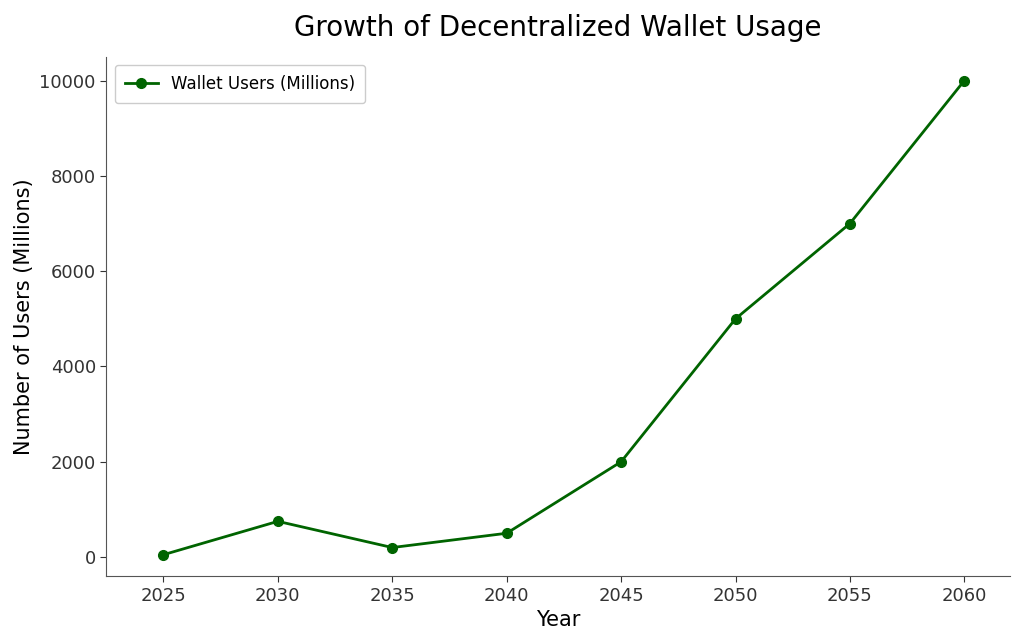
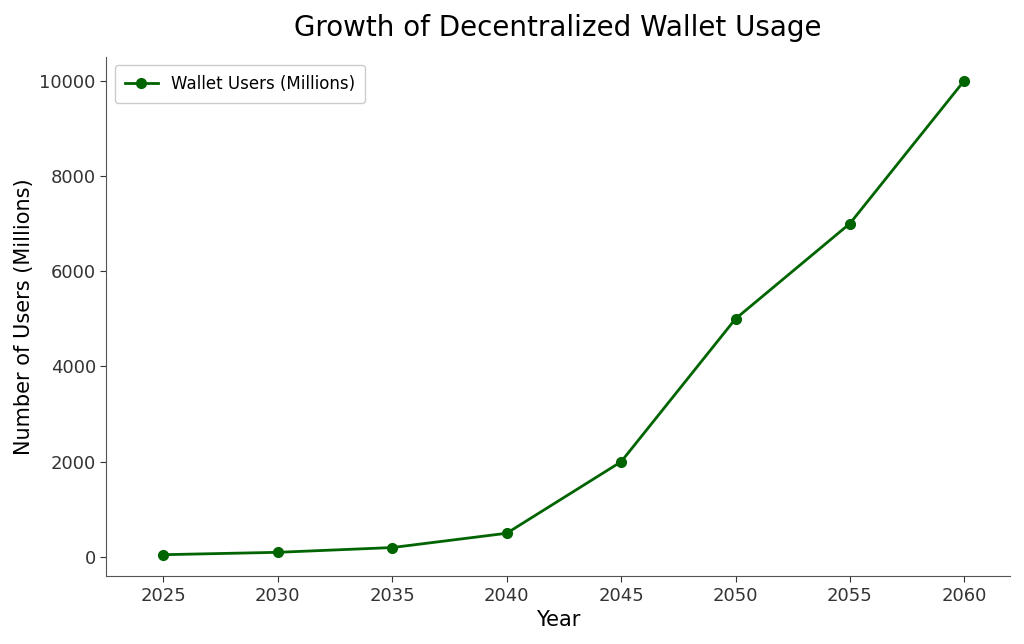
2030: 750 -> 100
